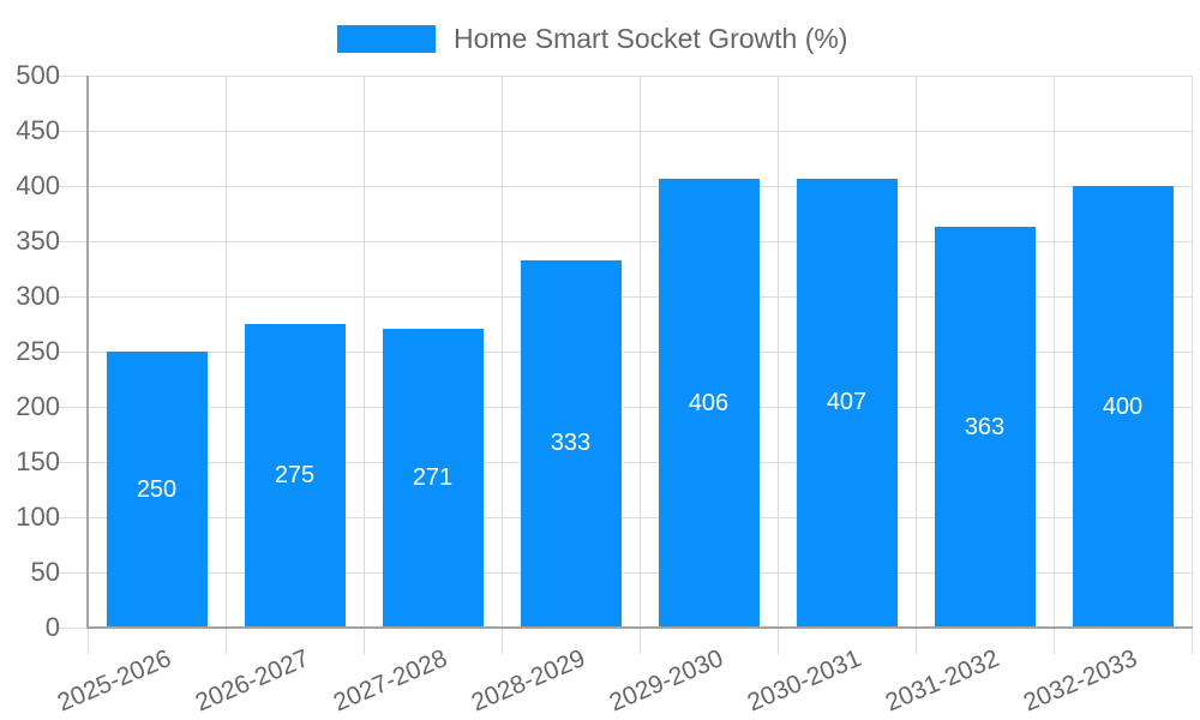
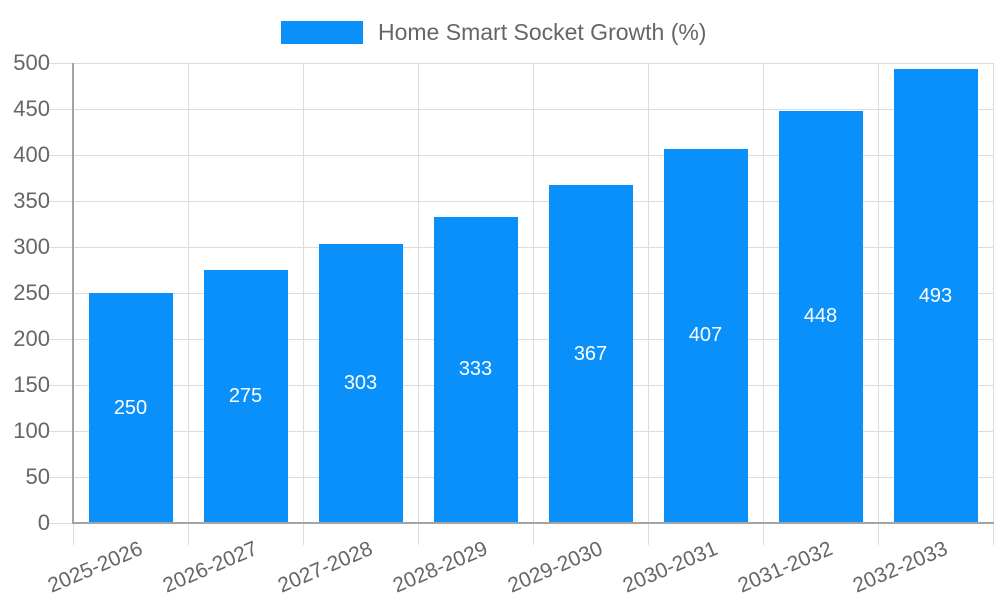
2027-2028: 271 -> 303
2029-2030: 406 -> 367
2031-2032: 363 -> 448
2032-2033: 400 -> 493
